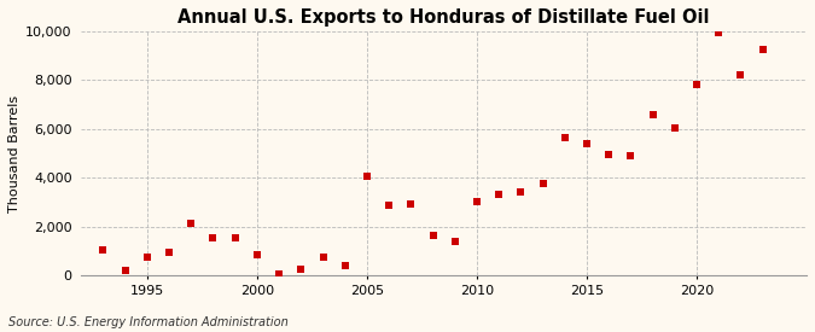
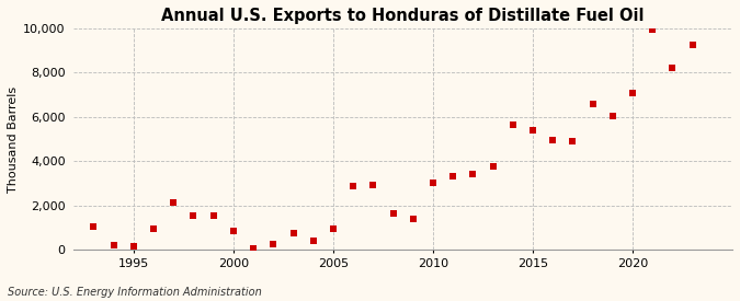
1995: 750 -> 150
2005: 4,050 -> 950
2020: 7,800 -> 7,100
